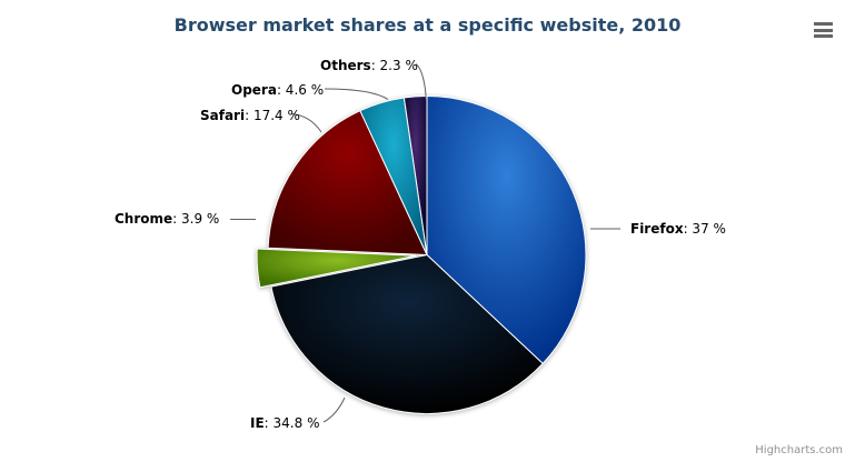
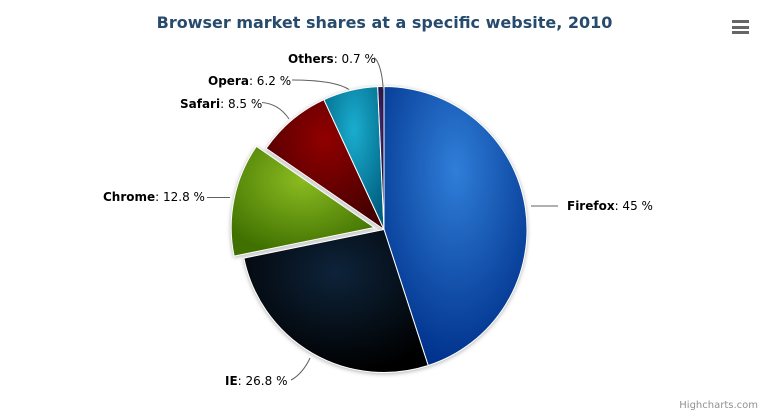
Firefox: 37 -> 45
IE: 34.8 -> 26.8
Chrome: 3.9 -> 12.8
Safari: 17.4 -> 8.5
Opera: 4.6 -> 6.2
Others: 2.3 -> 0.7
